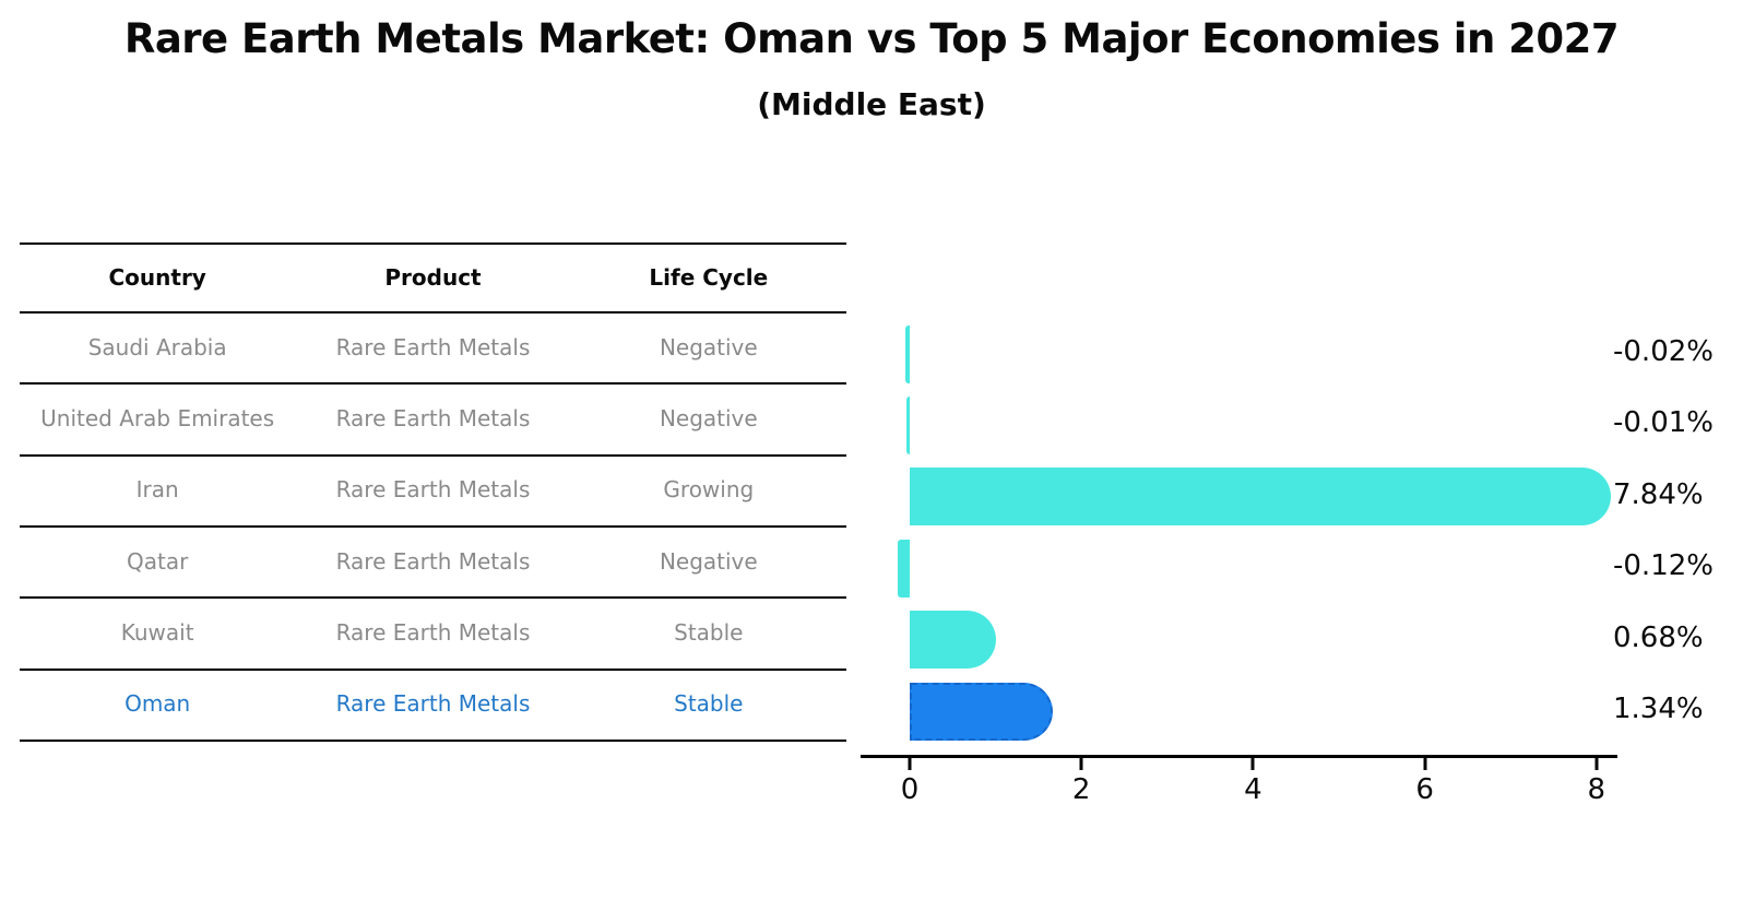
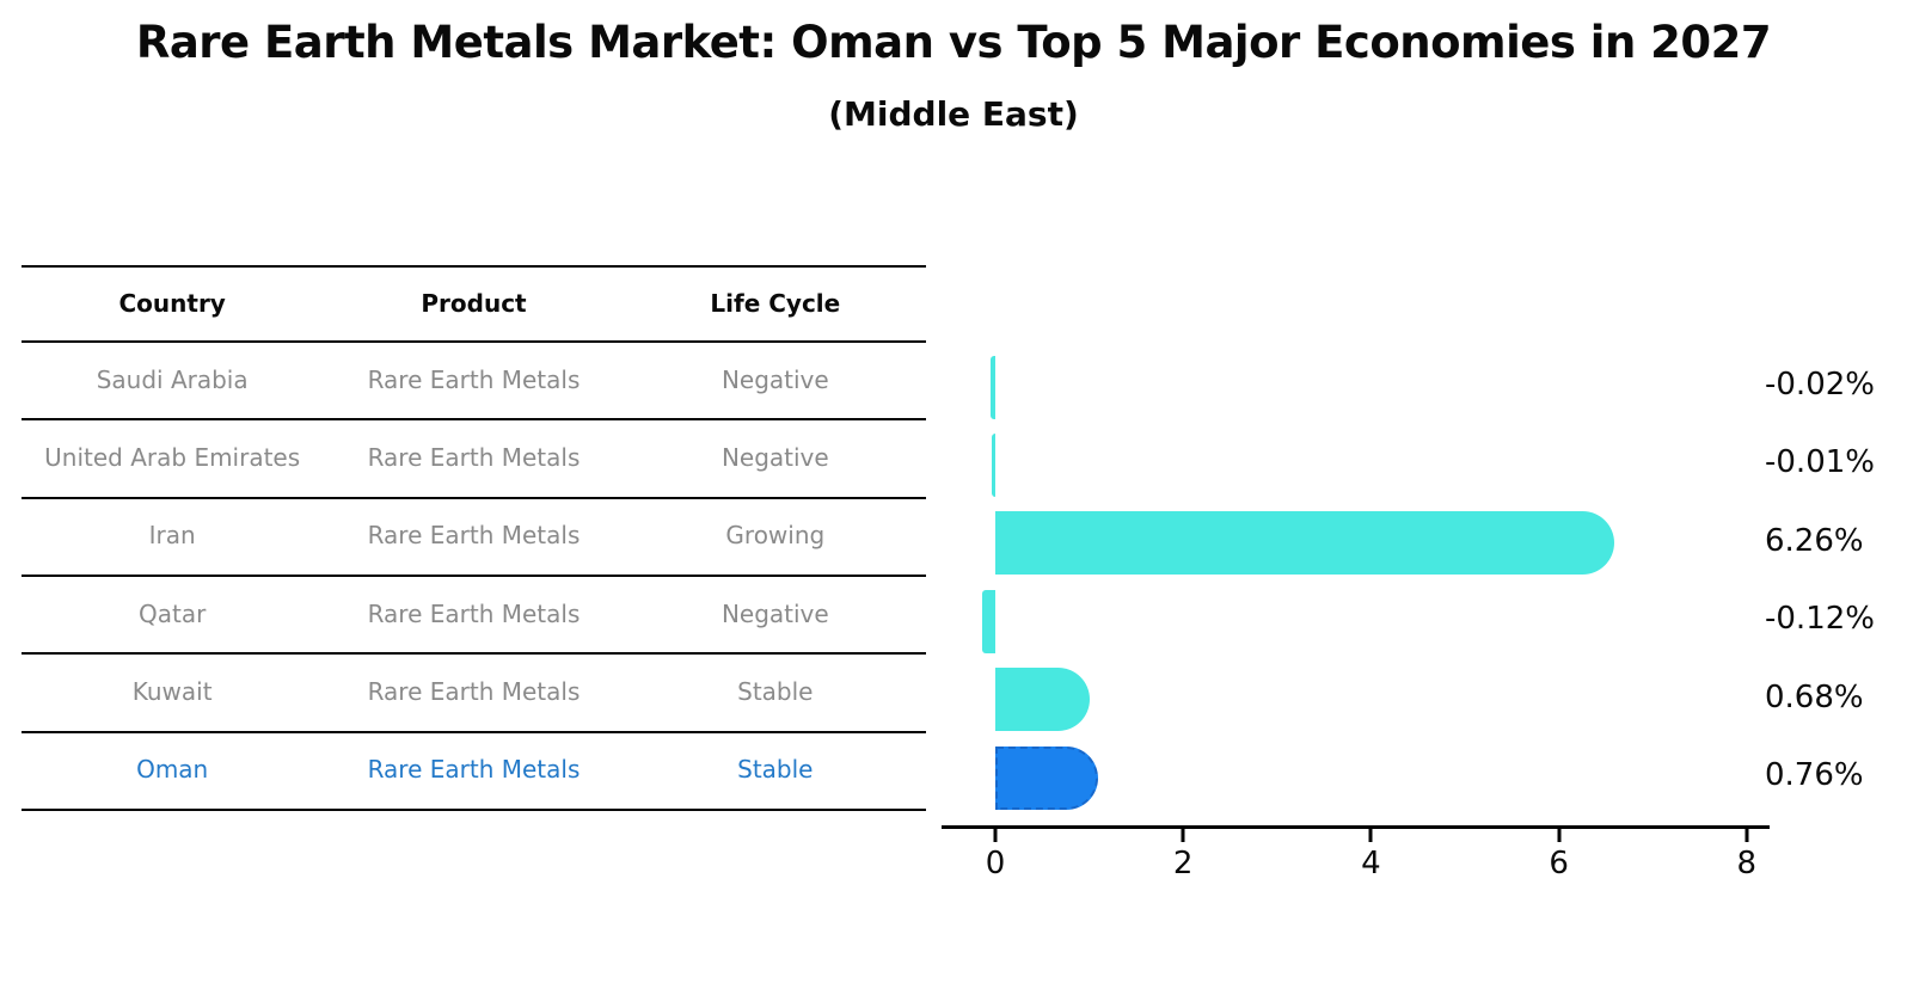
Iran: 7.84% -> 6.26%
Oman: 1.34% -> 0.76%
